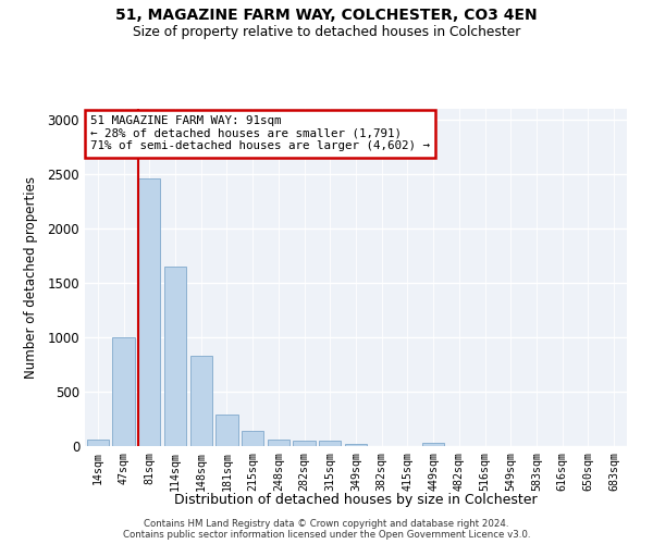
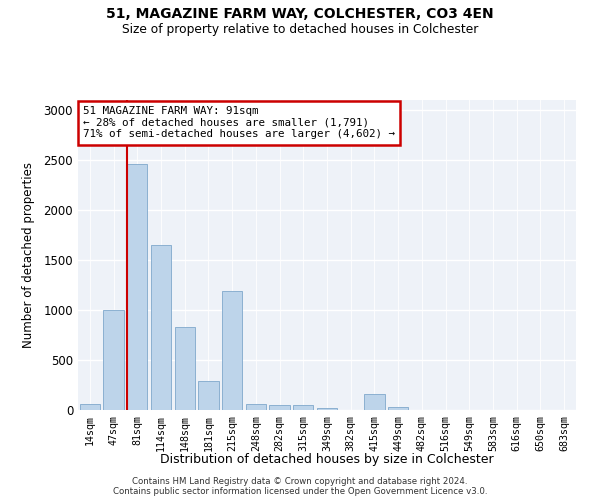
215sqm: 140 -> 1190
415sqm: 0 -> 160
